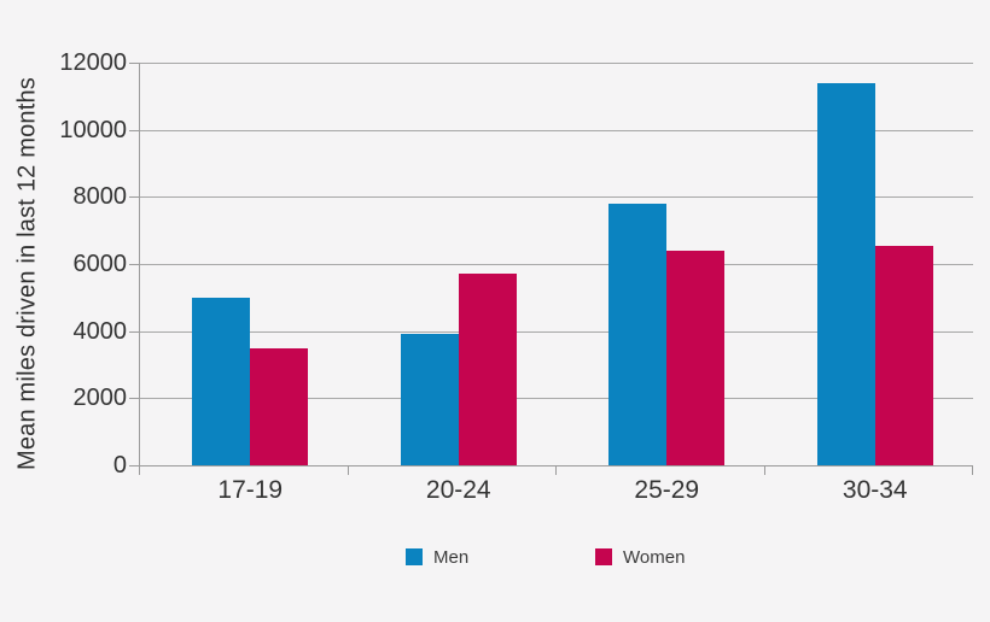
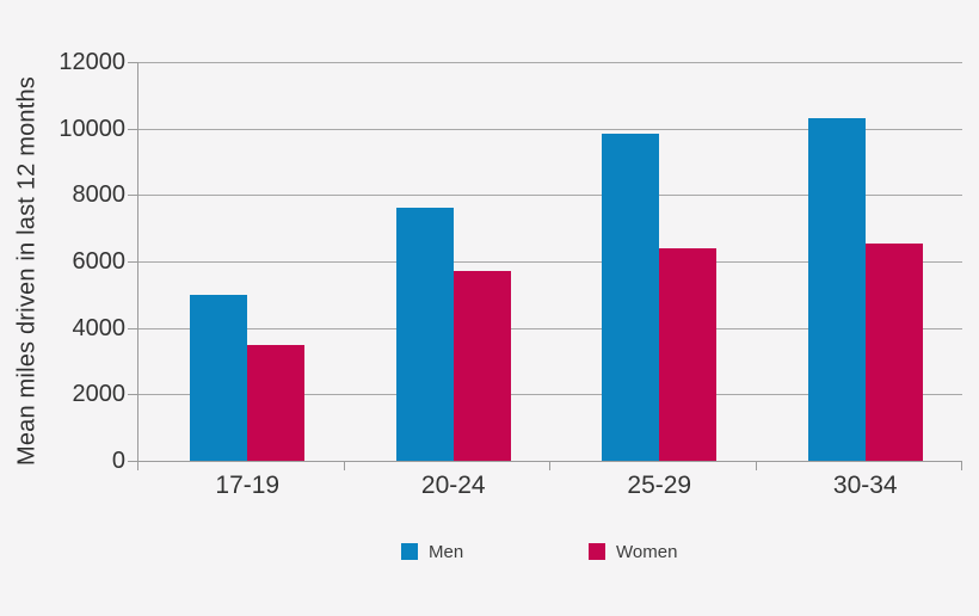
Men/20-24: 3900 -> 7600
Men/25-29: 7800 -> 9800
Men/30-34: 11400 -> 10300
